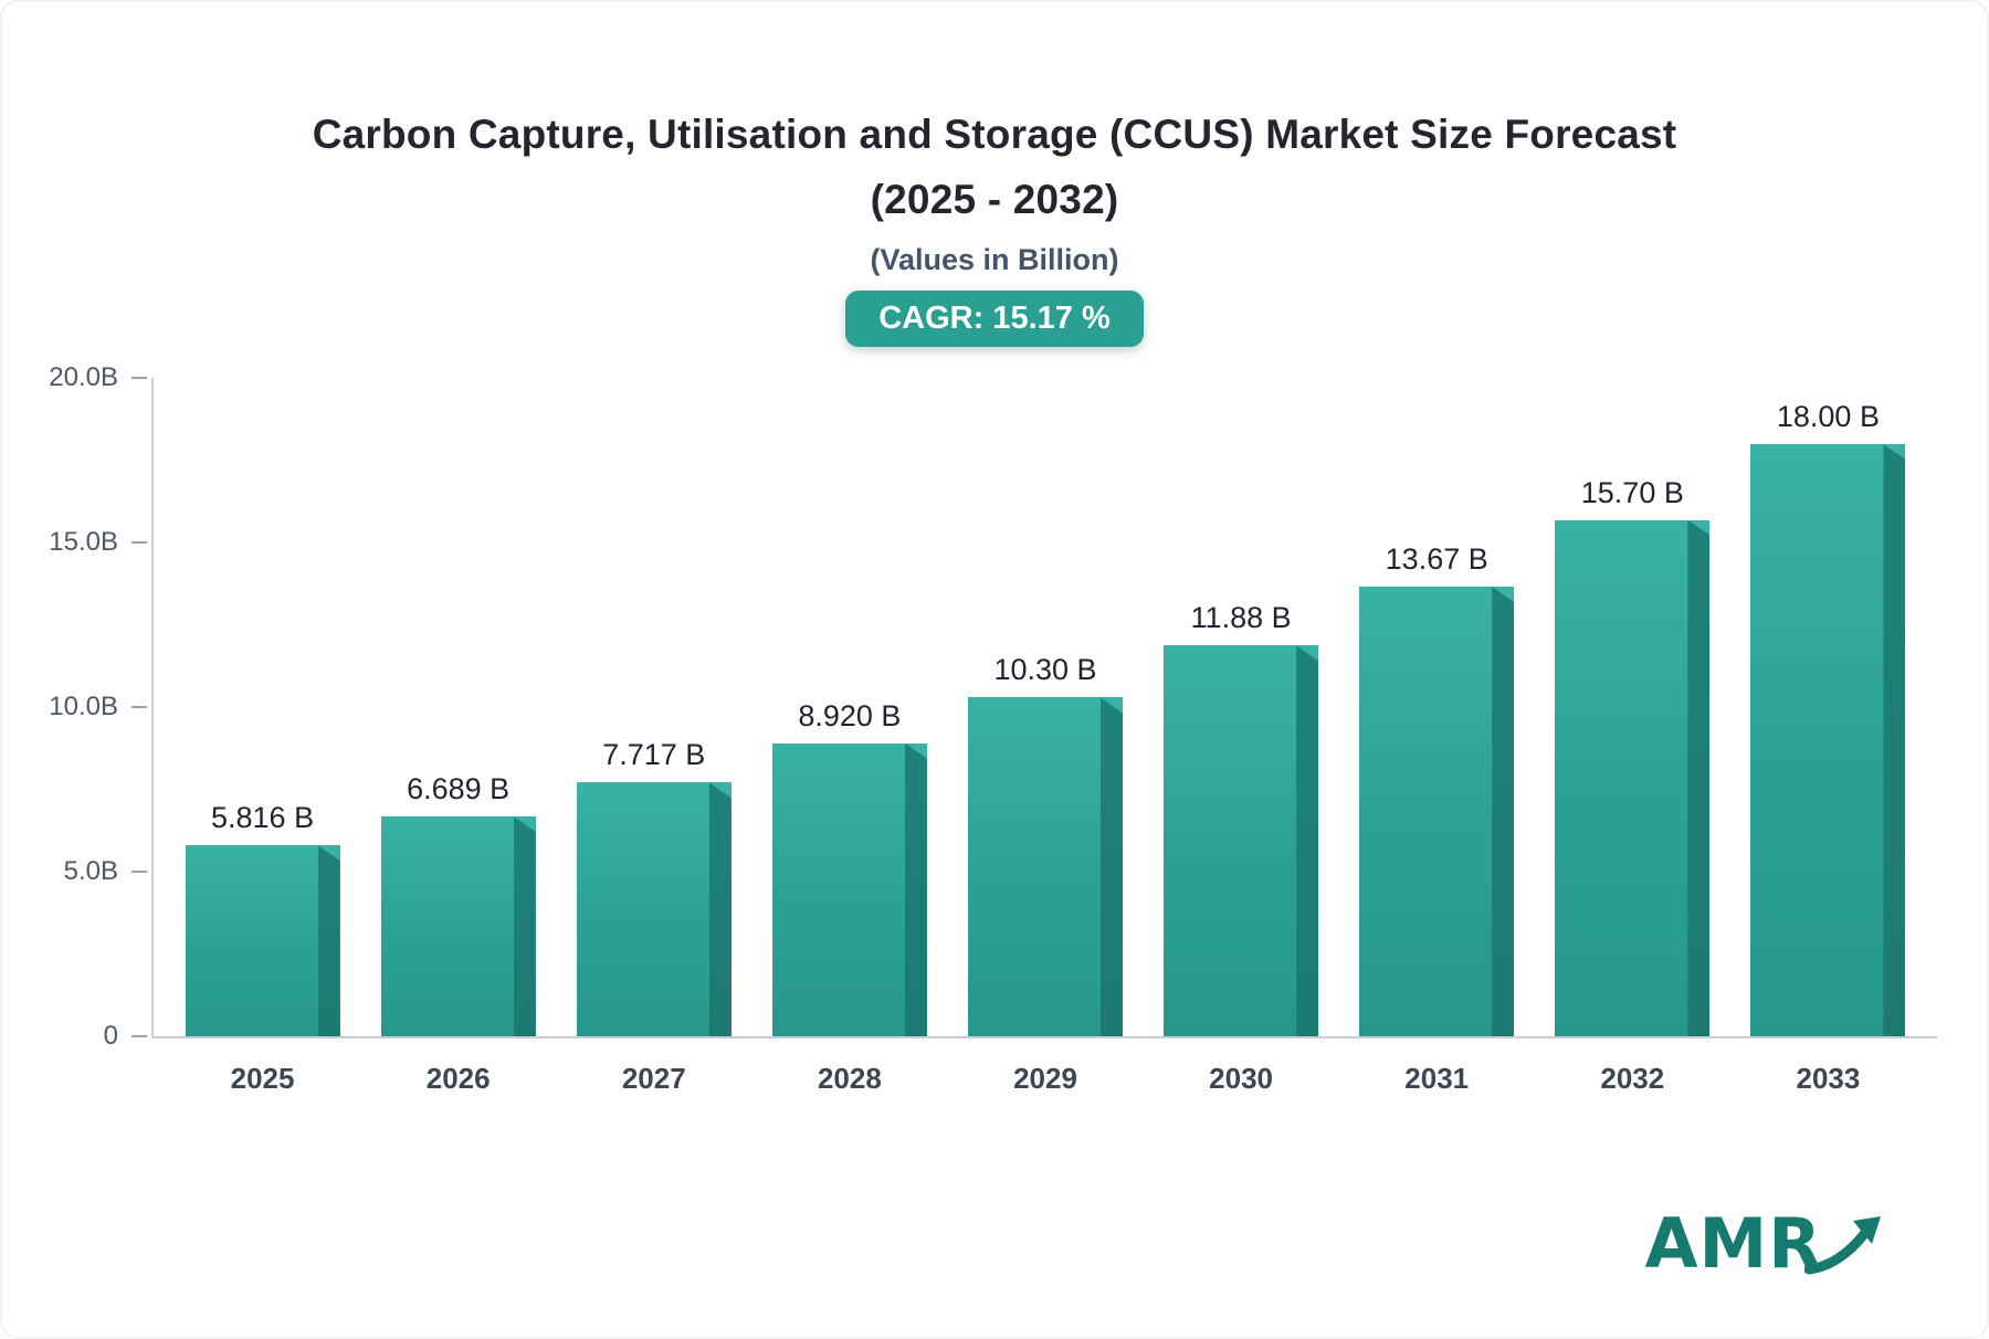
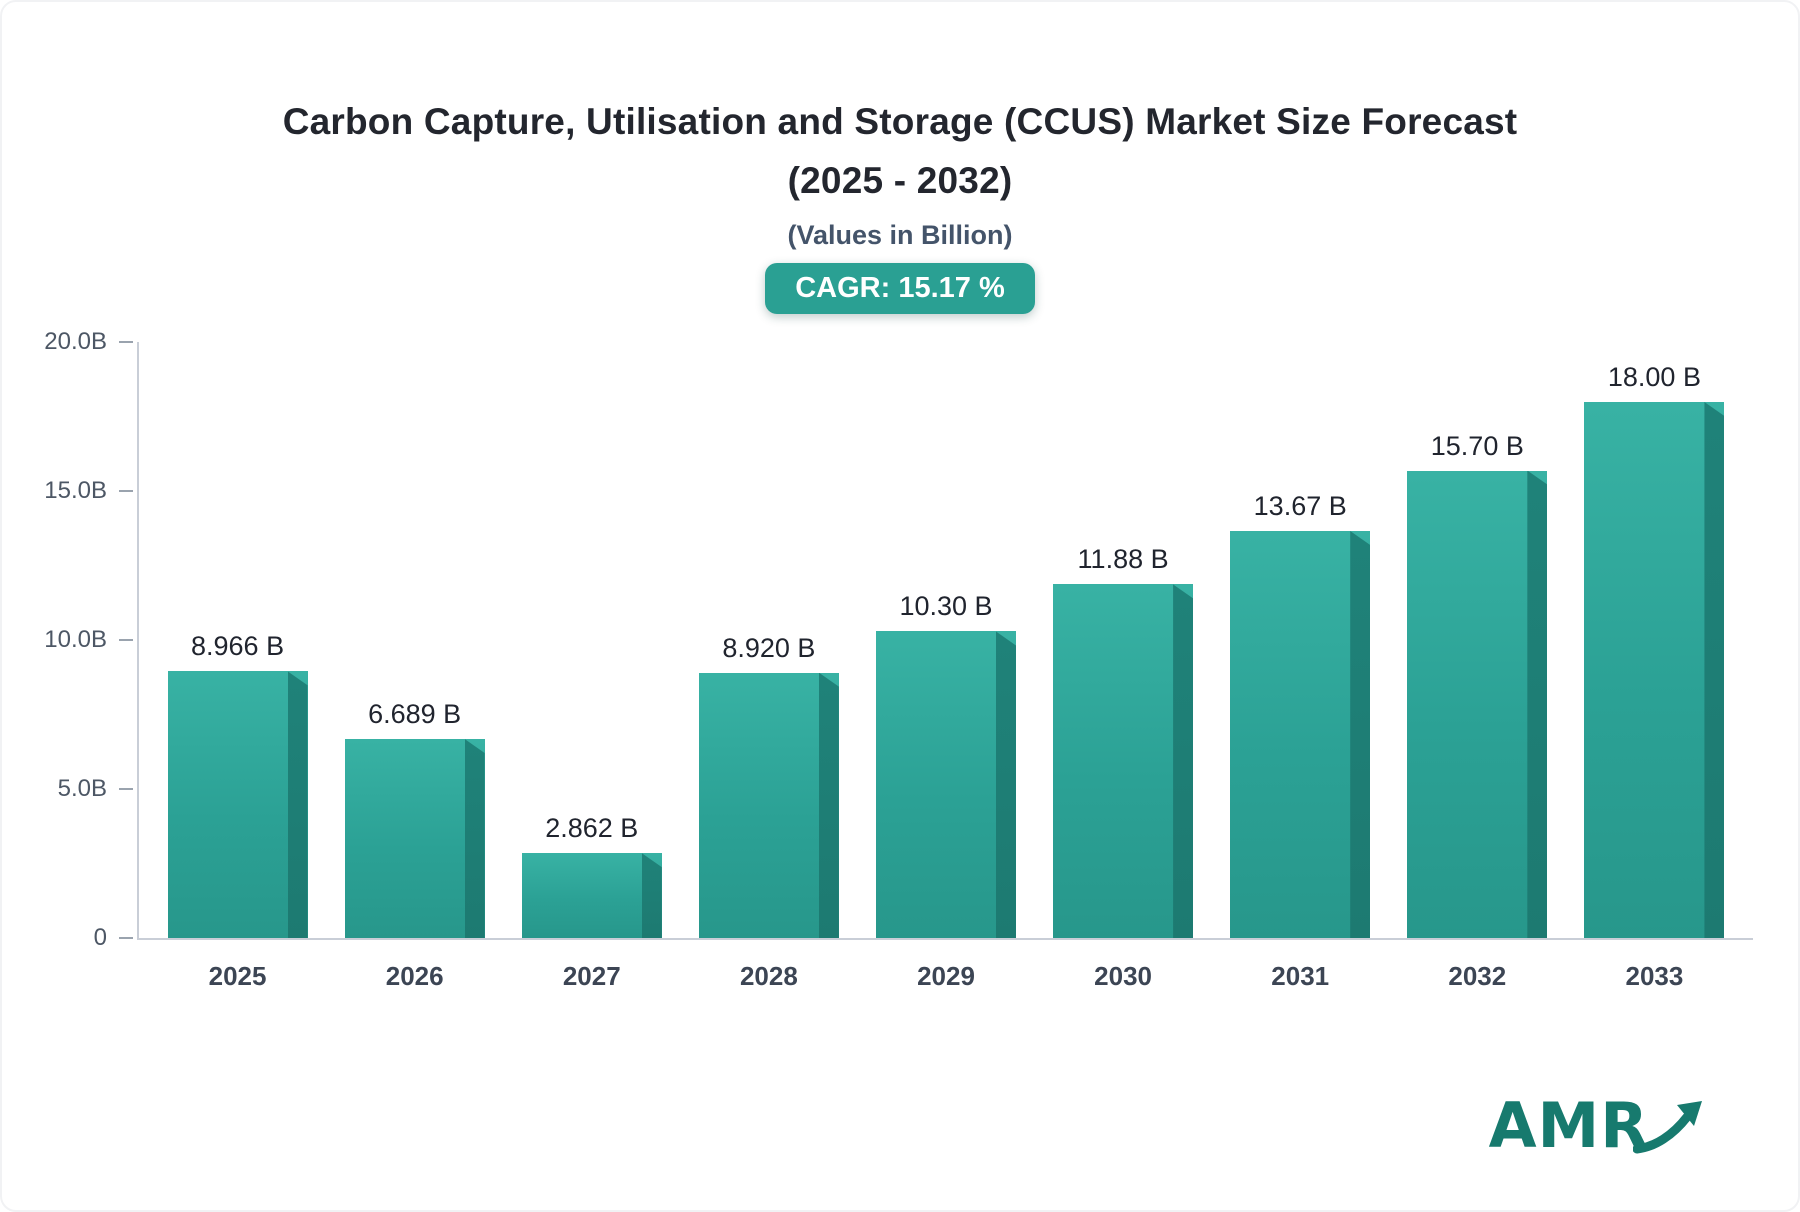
2025: 5.816 -> 8.966
2027: 7.717 -> 2.862
